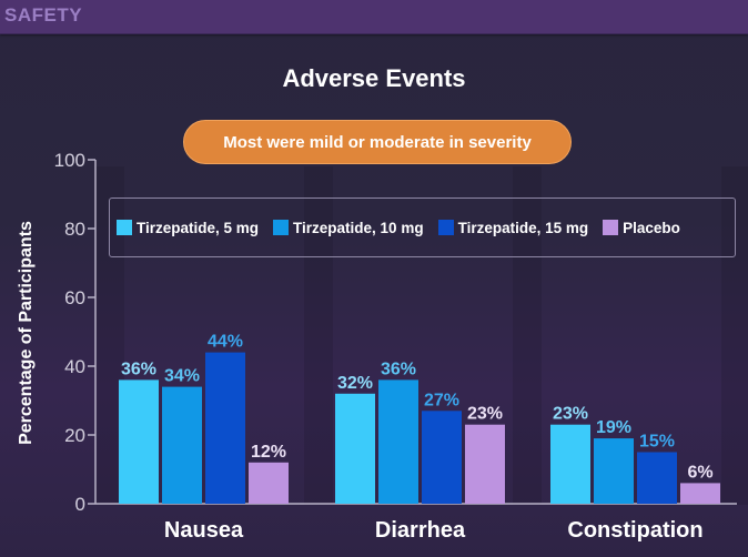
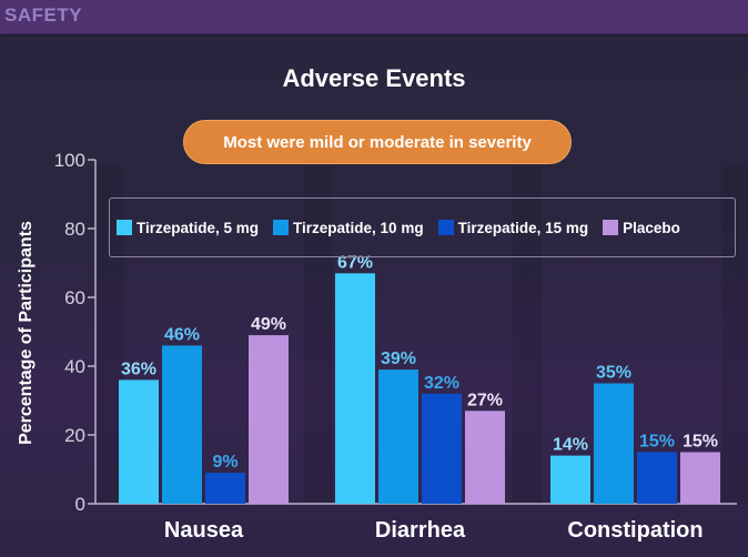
Tirzepatide, 10 mg/Nausea: 34% -> 46%
Tirzepatide, 15 mg/Nausea: 44% -> 9%
Placebo/Nausea: 12% -> 49%
Tirzepatide, 5 mg/Diarrhea: 32% -> 67%
Tirzepatide, 10 mg/Diarrhea: 36% -> 39%
Tirzepatide, 15 mg/Diarrhea: 27% -> 32%
Placebo/Diarrhea: 23% -> 27%
Tirzepatide, 5 mg/Constipation: 23% -> 14%
Tirzepatide, 10 mg/Constipation: 19% -> 35%
Placebo/Constipation: 6% -> 15%
